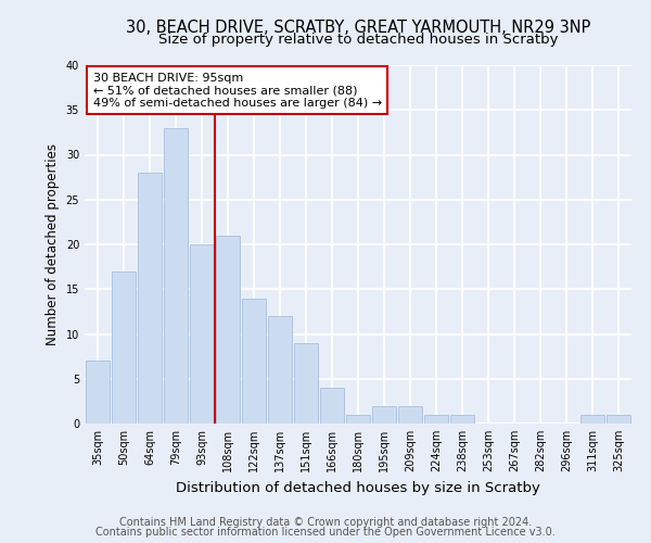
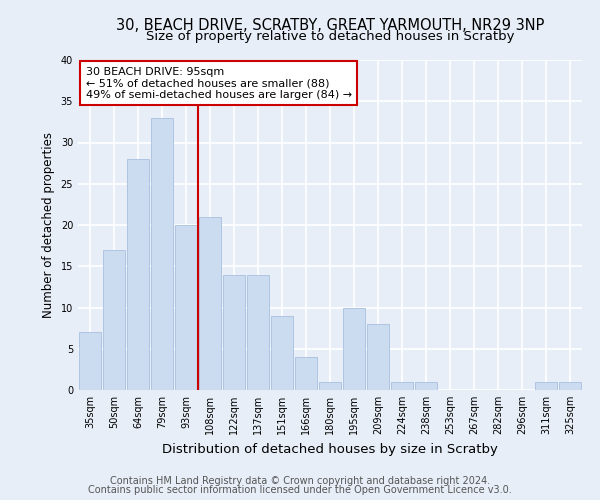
137sqm: 12 -> 14
195sqm: 2 -> 10
209sqm: 2 -> 8
